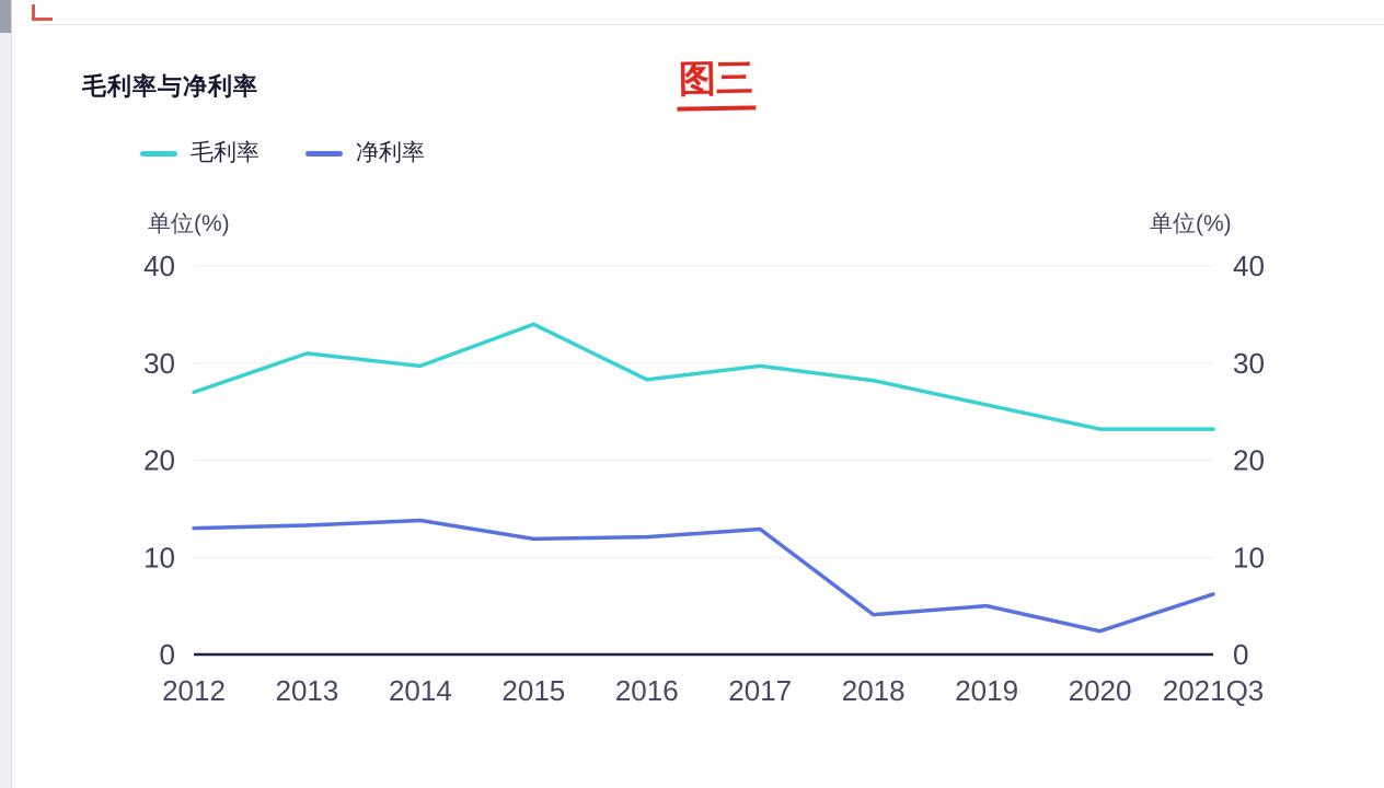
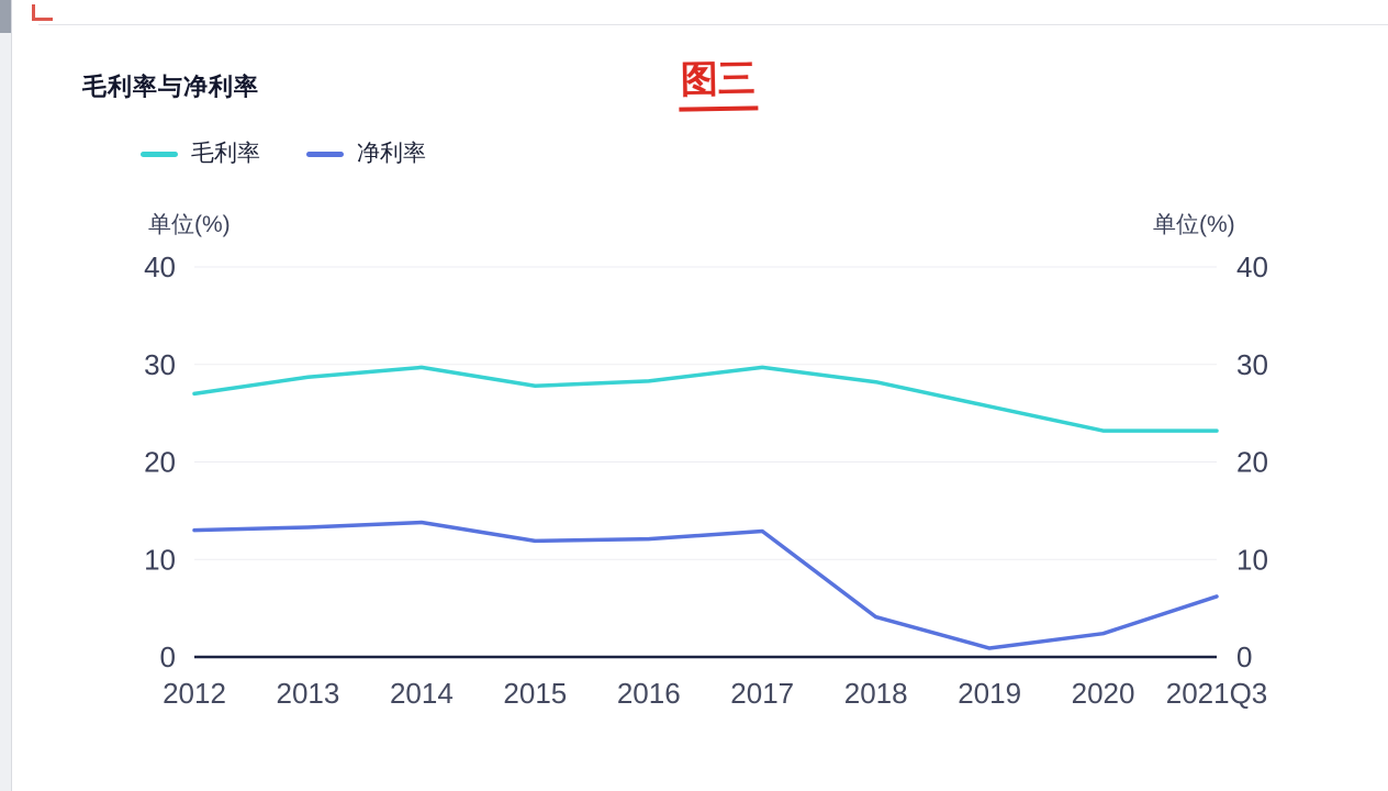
毛利率/2013: 31 -> 29
毛利率/2015: 34 -> 28
净利率/2019: 5 -> 1
